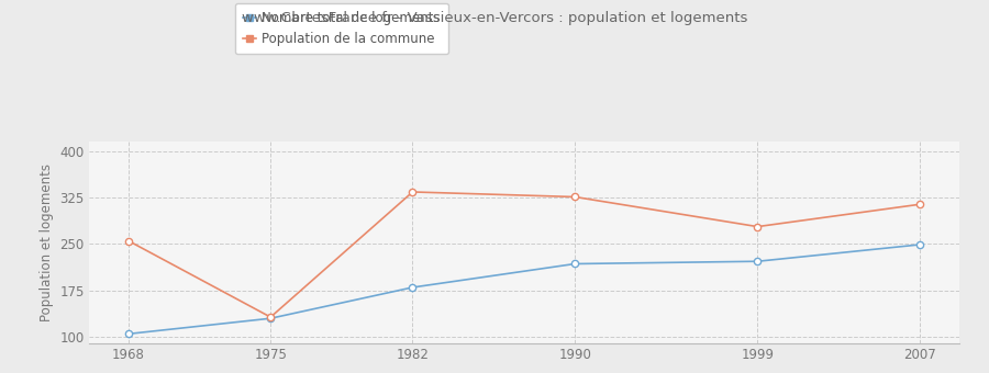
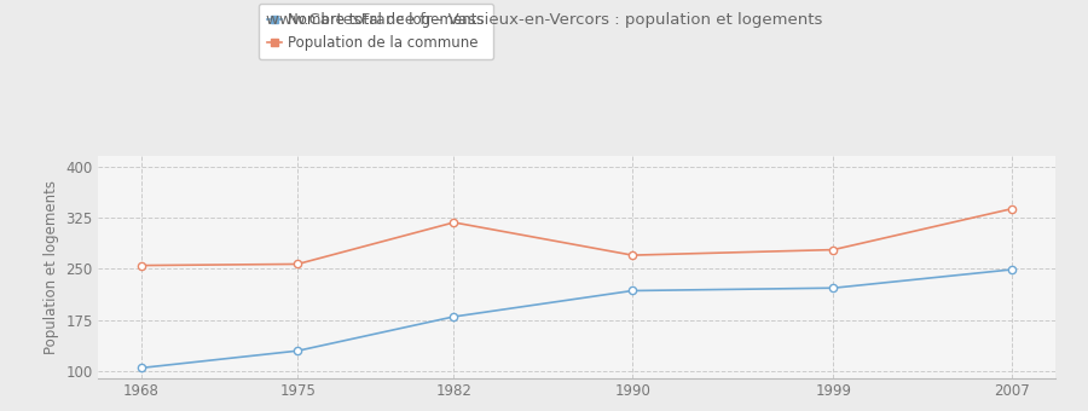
Population de la commune/1975: 132 -> 257
Population de la commune/1982: 334 -> 318
Population de la commune/1990: 326 -> 270
Population de la commune/2007: 314 -> 338
